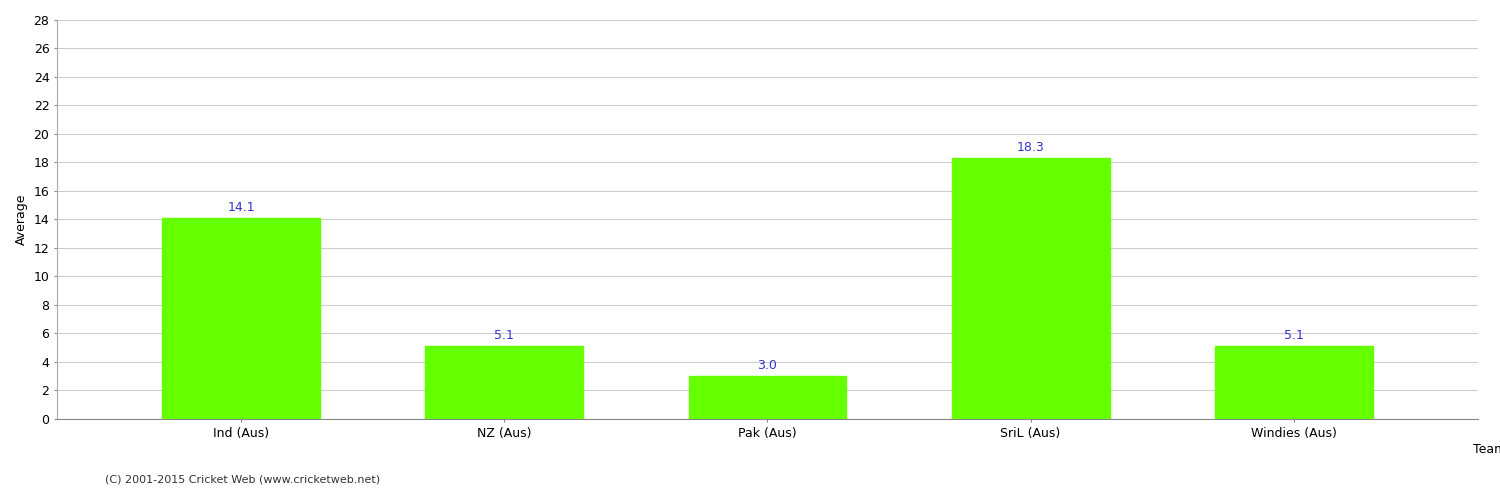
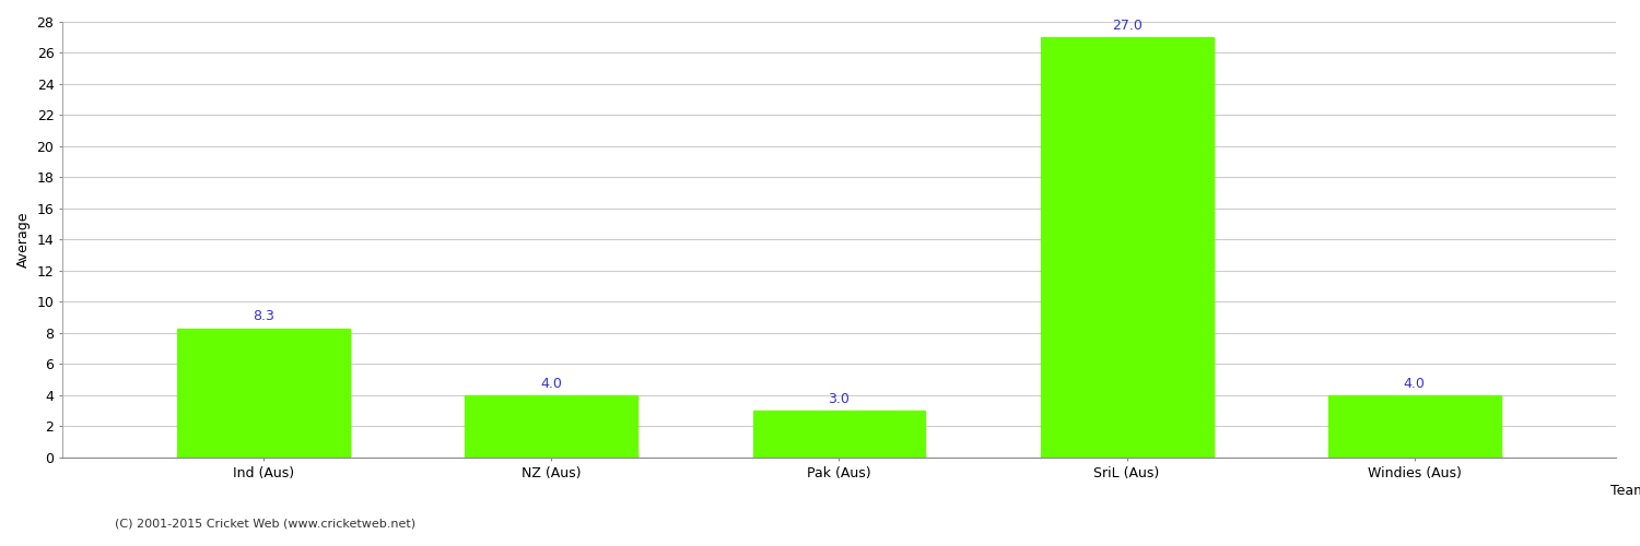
Ind (Aus): 14.1 -> 8.3
NZ (Aus): 5.1 -> 4.0
SriL (Aus): 18.3 -> 27.0
Windies (Aus): 5.1 -> 4.0
